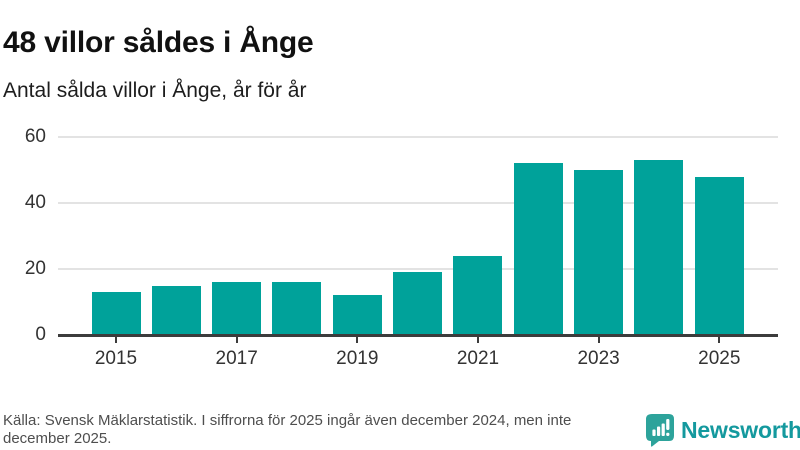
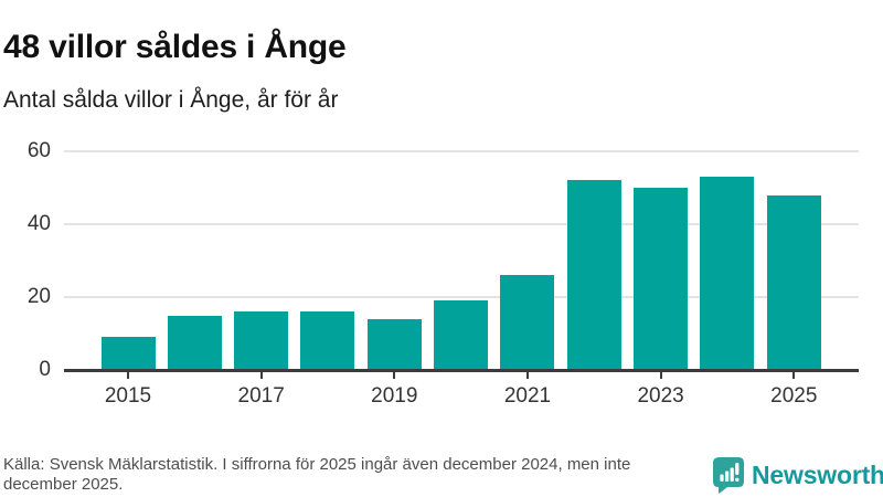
2015: 13 -> 9
2019: 12 -> 14
2021: 24 -> 26
